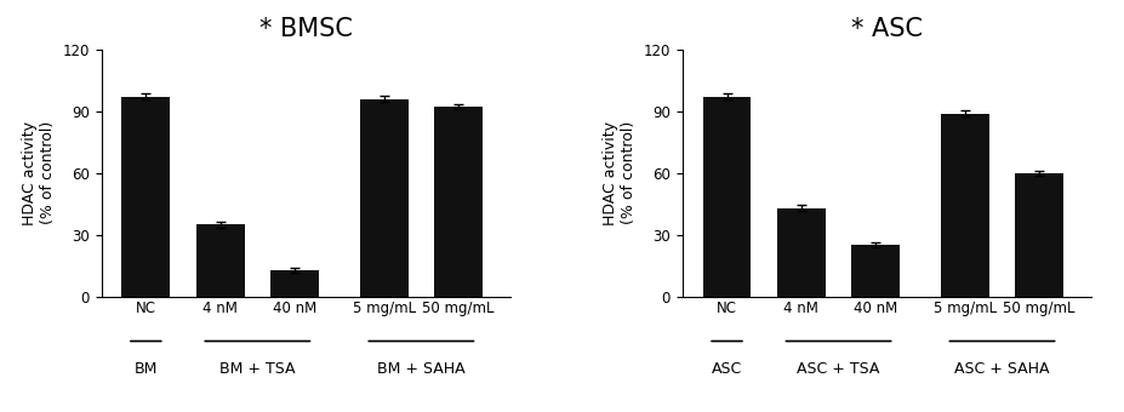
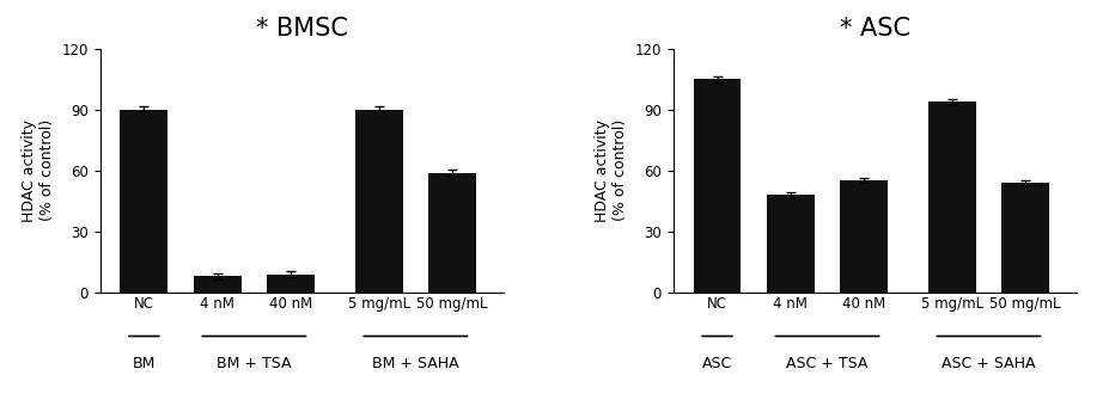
* BMSC/NC: 97 -> 90
* BMSC/4 nM: 35 -> 8
* BMSC/40 nM: 13 -> 9
* BMSC/5 mg/mL: 96 -> 90
* BMSC/50 mg/mL: 92 -> 59
* ASC/NC: 97 -> 105
* ASC/4 nM: 43 -> 48
* ASC/40 nM: 25 -> 55
* ASC/5 mg/mL: 89 -> 94
* ASC/50 mg/mL: 60 -> 54
